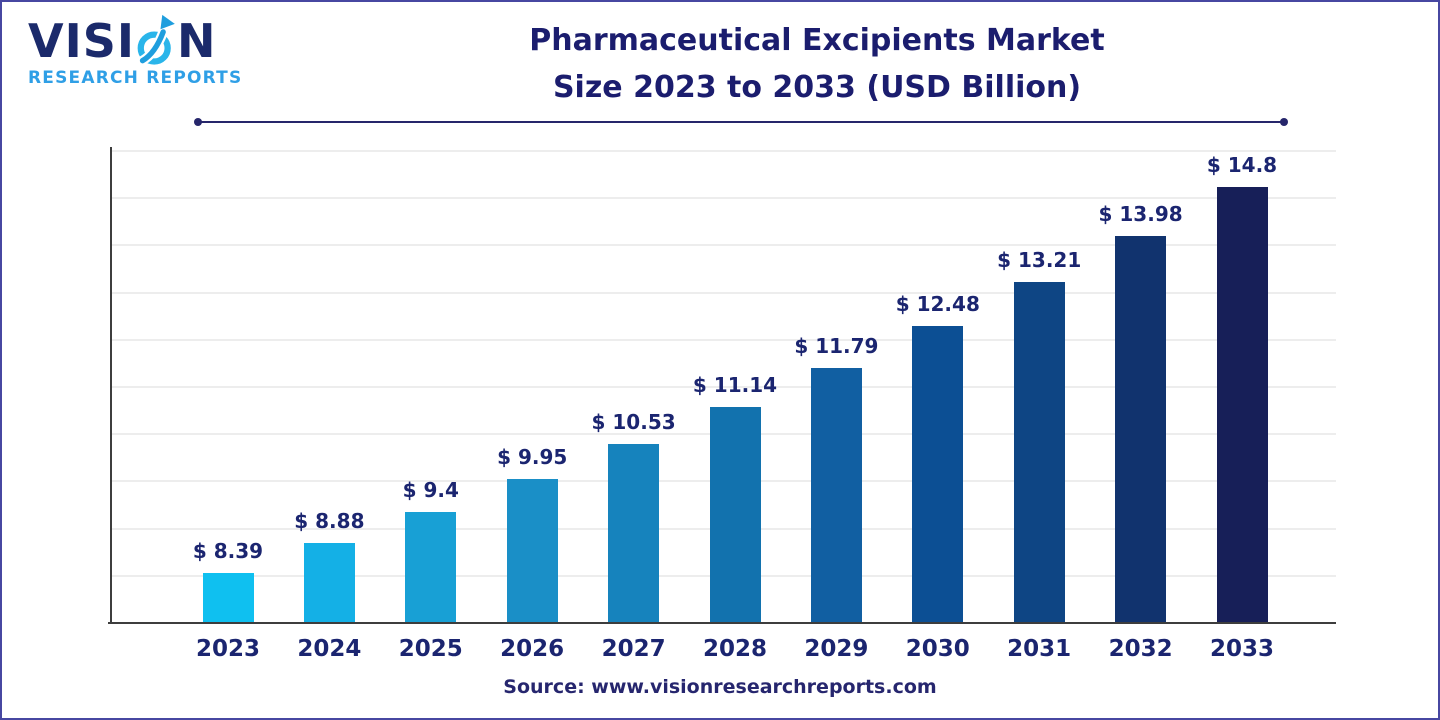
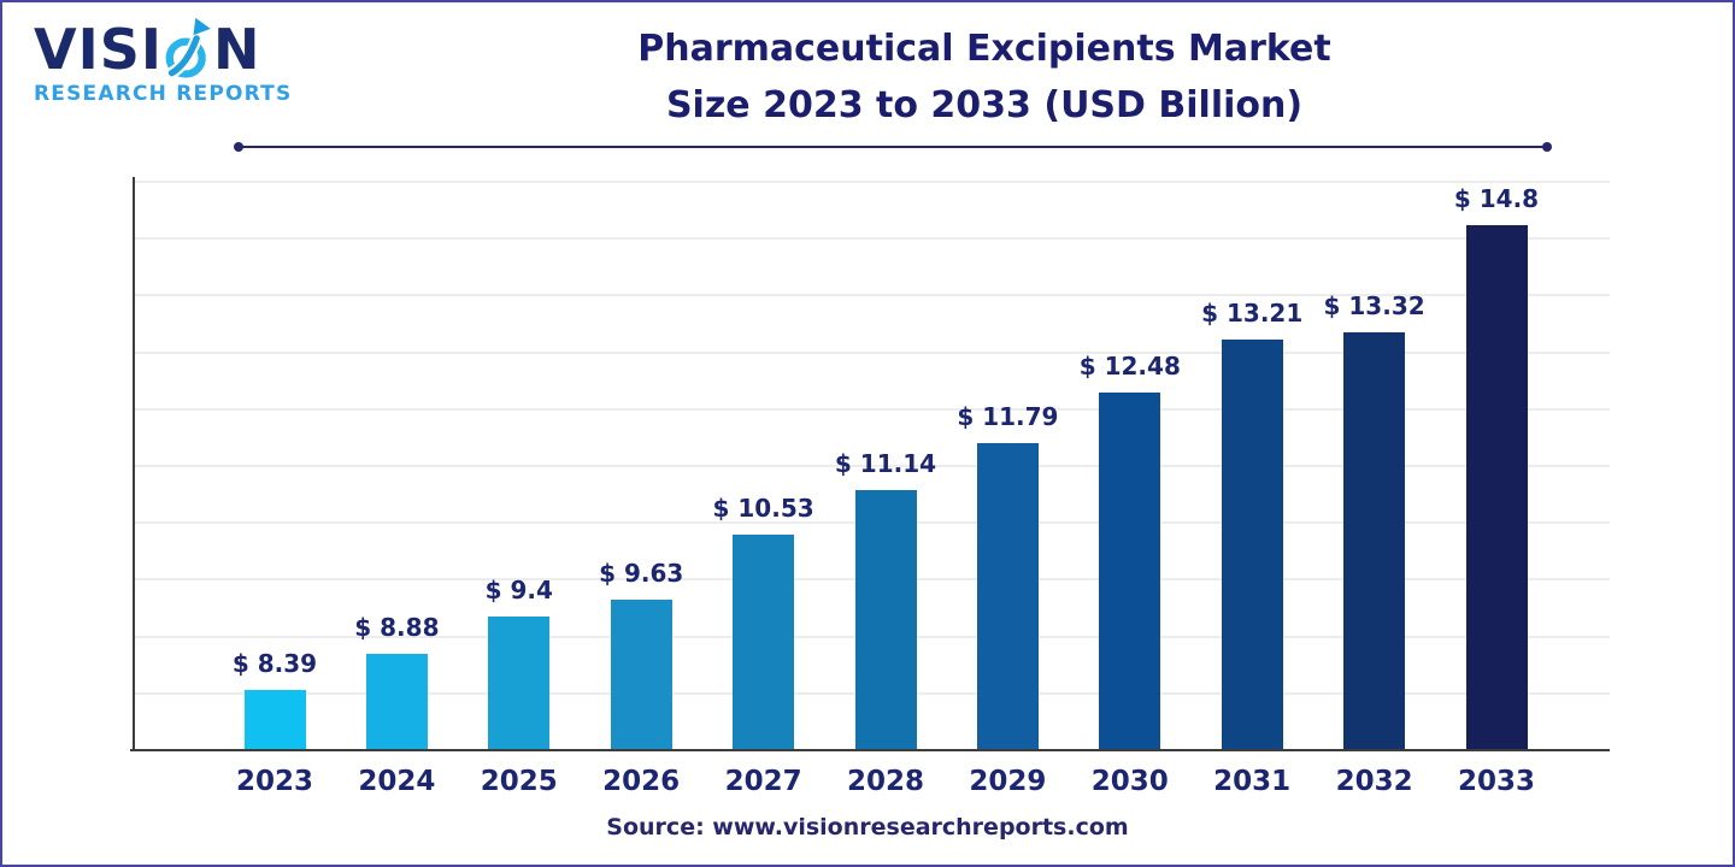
2026: 9.95 -> 9.63
2032: 13.98 -> 13.32
